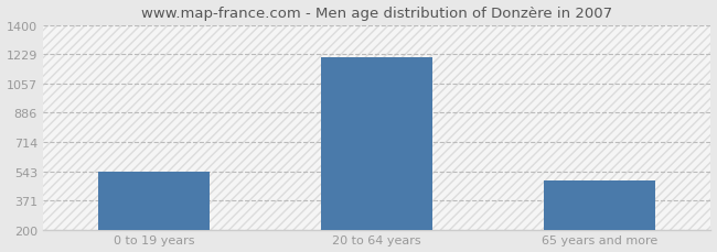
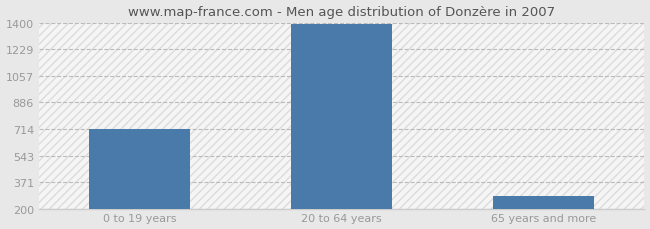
0 to 19 years: 540 -> 710
20 to 64 years: 1210 -> 1390
65 years and more: 490 -> 280
